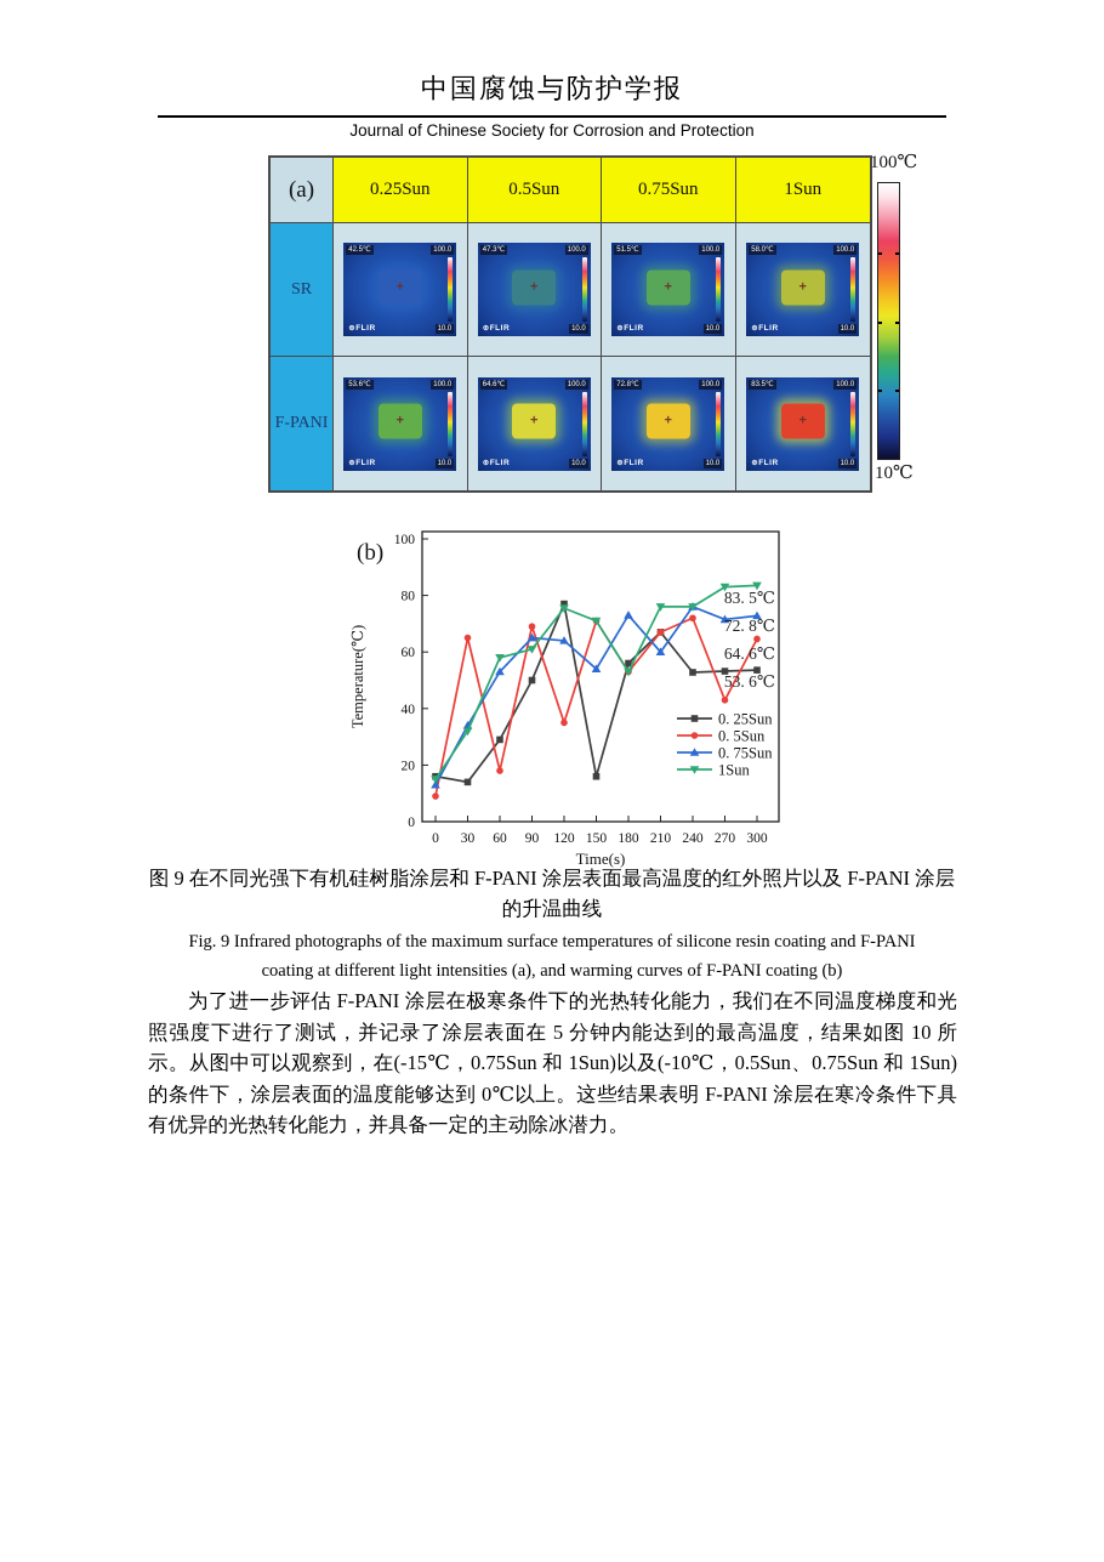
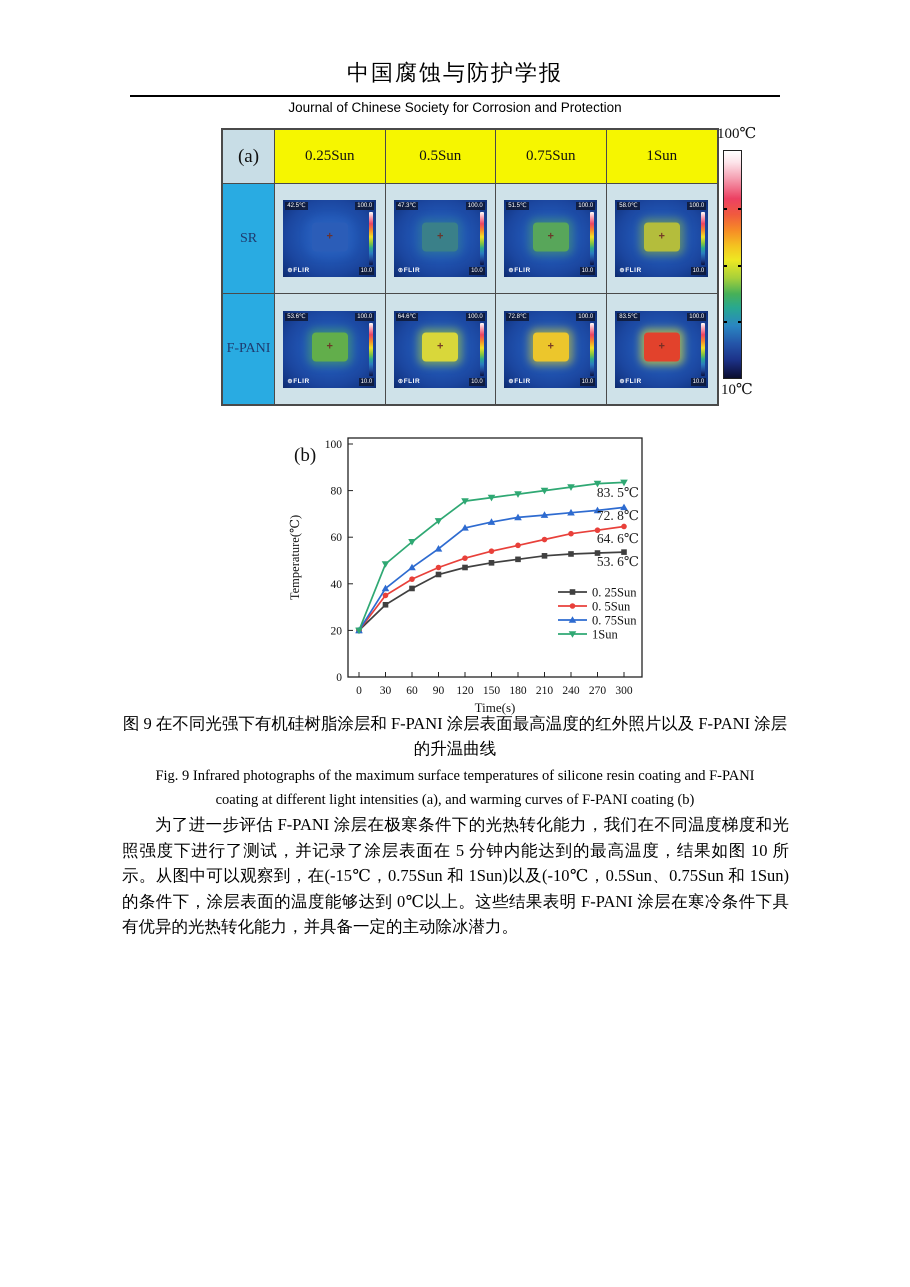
0. 25Sun/0: 16 -> 20
0. 5Sun/0: 9 -> 20
0. 75Sun/0: 13 -> 20
1Sun/0: 15 -> 20
0. 25Sun/30: 14 -> 31
0. 5Sun/30: 65 -> 35
0. 75Sun/30: 34 -> 38
1Sun/30: 32 -> 48
0. 25Sun/60: 29 -> 38
0. 5Sun/60: 18 -> 42
0. 75Sun/60: 53 -> 47
0. 25Sun/90: 50 -> 44
0. 5Sun/90: 69 -> 47
0. 75Sun/90: 65 -> 55
1Sun/90: 61 -> 67
0. 25Sun/120: 77 -> 47
0. 5Sun/120: 35 -> 51
0. 25Sun/150: 16 -> 49
0. 5Sun/150: 71 -> 54
0. 75Sun/150: 54 -> 66
1Sun/150: 71 -> 77
0. 25Sun/180: 56 -> 50
0. 5Sun/180: 53 -> 56
0. 75Sun/180: 73 -> 68
1Sun/180: 53 -> 78
0. 25Sun/210: 67 -> 52
0. 5Sun/210: 67 -> 59
0. 75Sun/210: 60 -> 70
1Sun/210: 76 -> 80
0. 5Sun/240: 72 -> 62
0. 75Sun/240: 76 -> 70
1Sun/240: 76 -> 82
0. 5Sun/270: 43 -> 63
